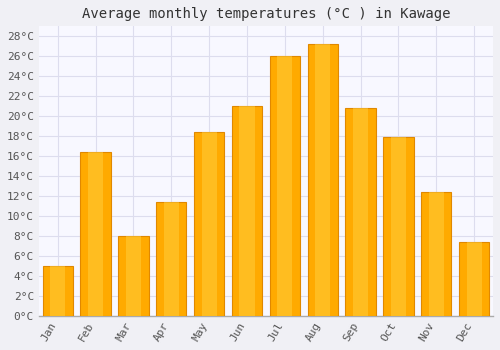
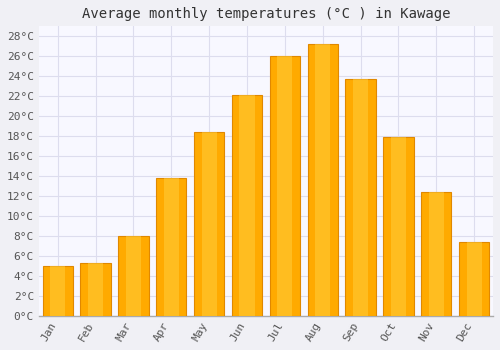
Feb: 16.4°C -> 5.3°C
Apr: 11.4°C -> 13.8°C
Jun: 21.0°C -> 22.1°C
Sep: 20.8°C -> 23.7°C
